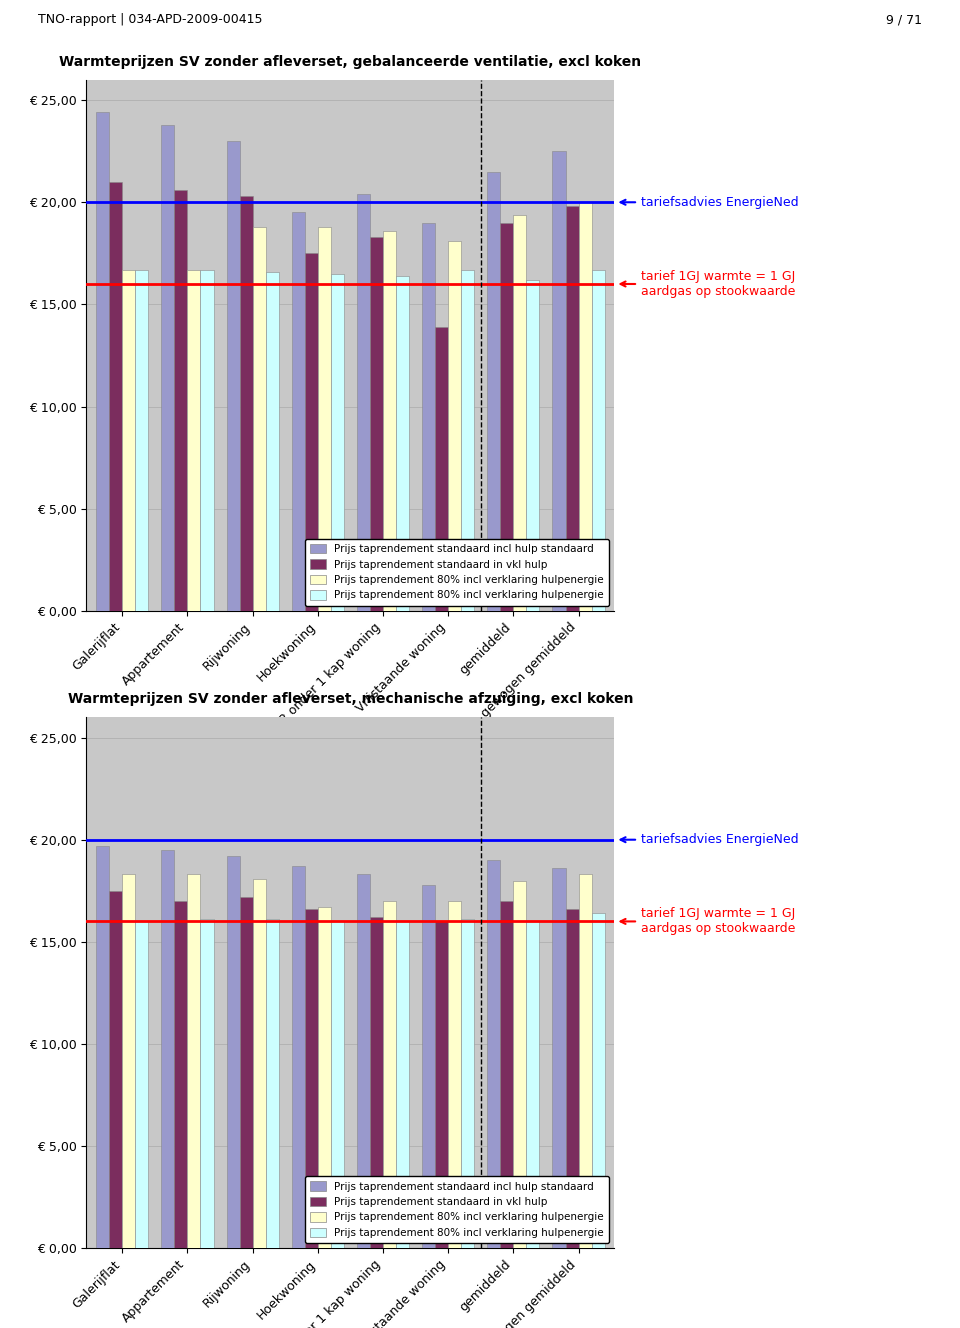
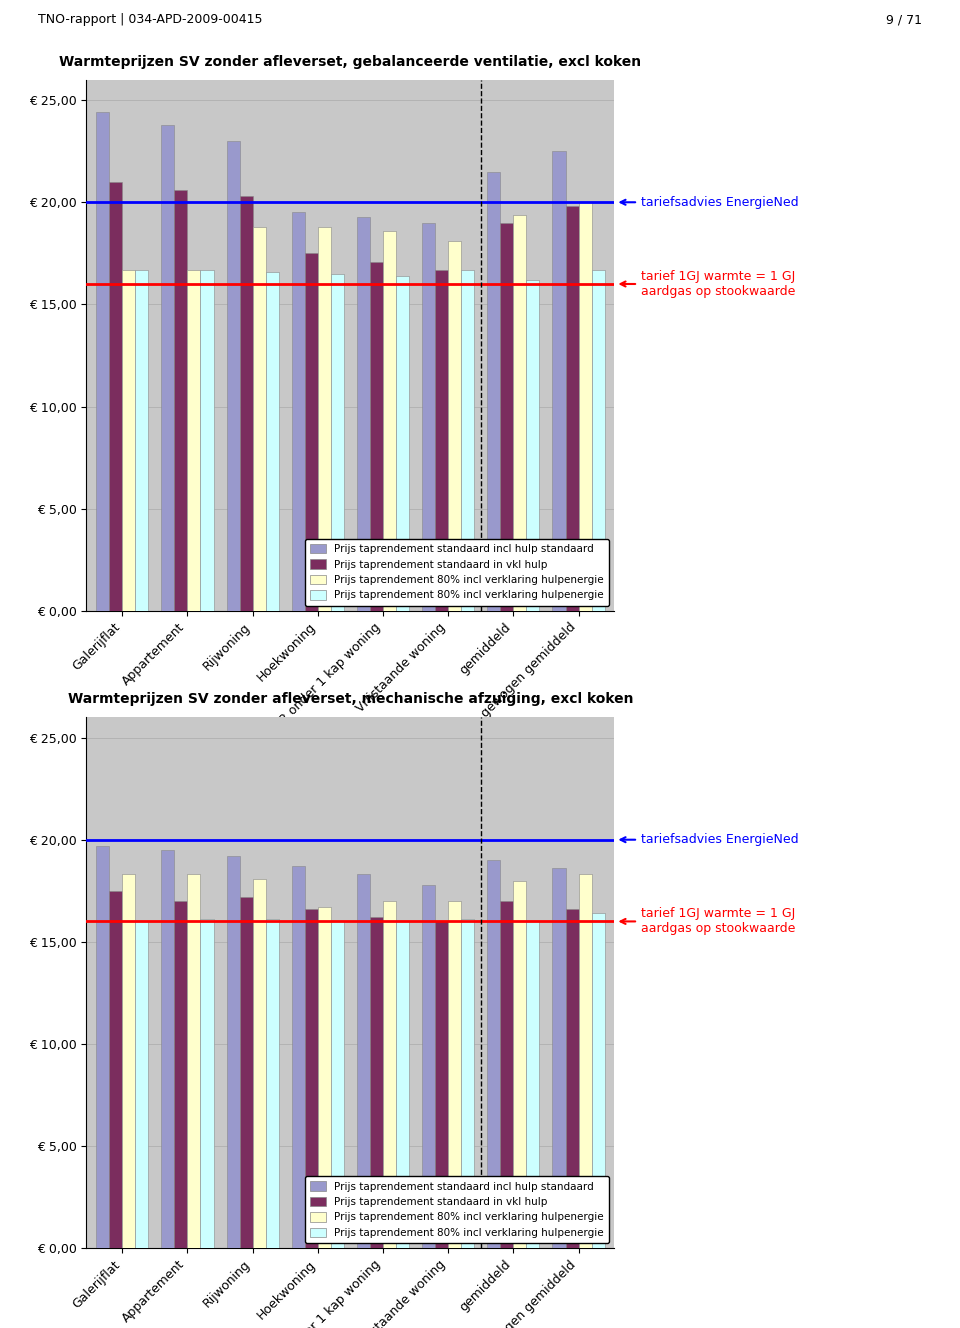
Prijs taprendement standaard incl hulp standaard/2 onder 1 kap woning: € 20,4 -> € 19,3
Prijs taprendement standaard in vkl hulp/2 onder 1 kap woning: € 18,3 -> € 17,1
Prijs taprendement standaard in vkl hulp/Vrijstaande woning: € 13,9 -> € 16,7
